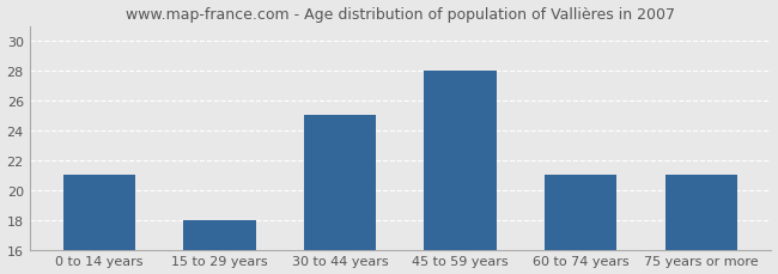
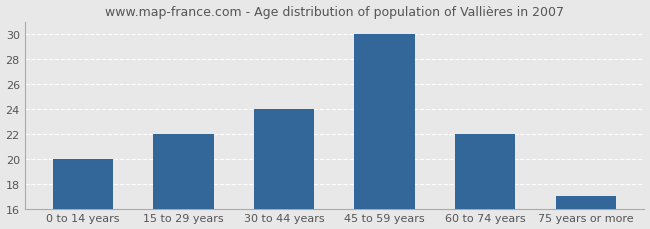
0 to 14 years: 21 -> 20
15 to 29 years: 18 -> 22
30 to 44 years: 25 -> 24
45 to 59 years: 28 -> 30
60 to 74 years: 21 -> 22
75 years or more: 21 -> 17
